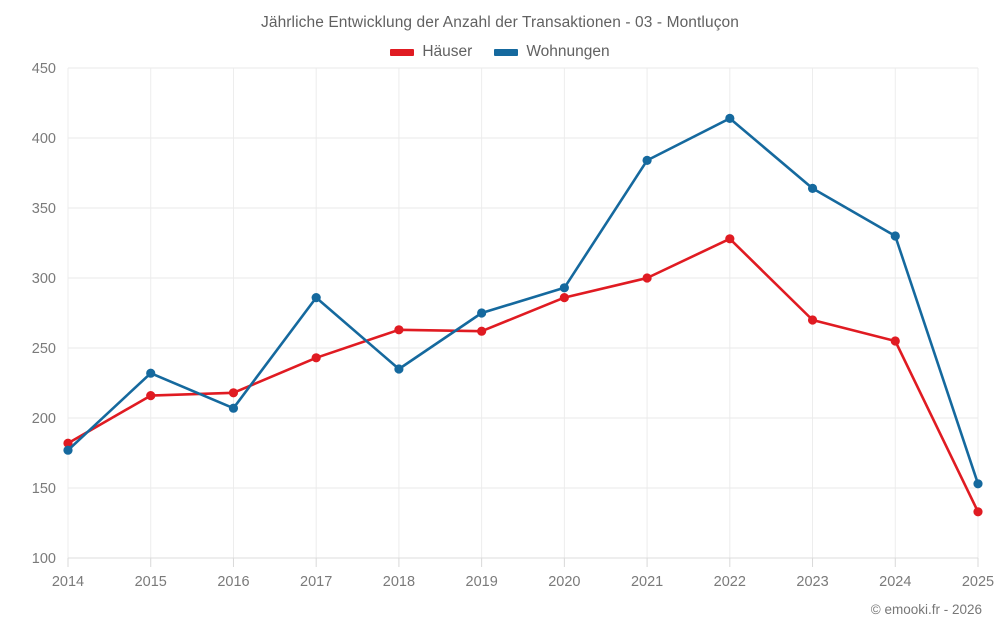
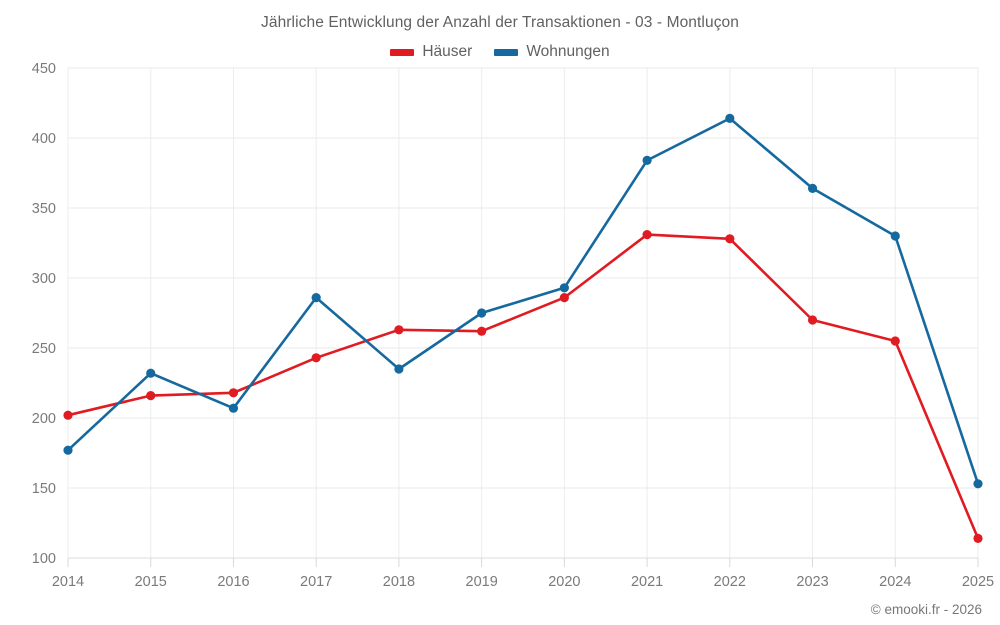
Häuser/2014: 182 -> 202
Häuser/2021: 300 -> 331
Häuser/2025: 133 -> 114
